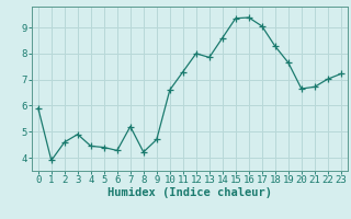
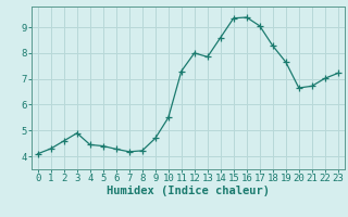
0: 5.90 -> 4.10
1: 3.90 -> 4.30
7: 5.20 -> 4.18
10: 6.60 -> 5.50
